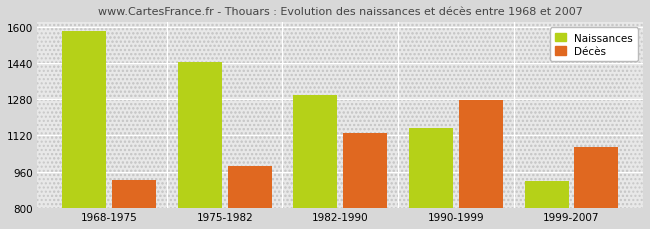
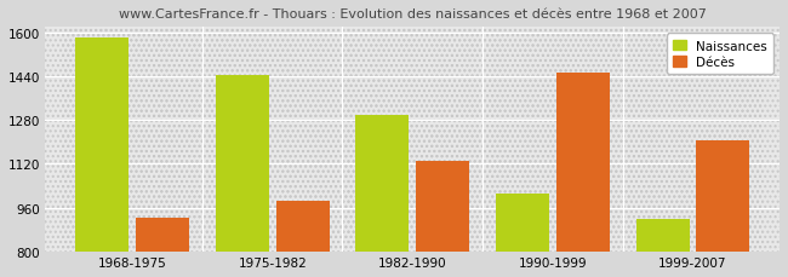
Naissances/1990-1999: 1155 -> 1010
Décès/1990-1999: 1275 -> 1455
Décès/1999-2007: 1070 -> 1205
